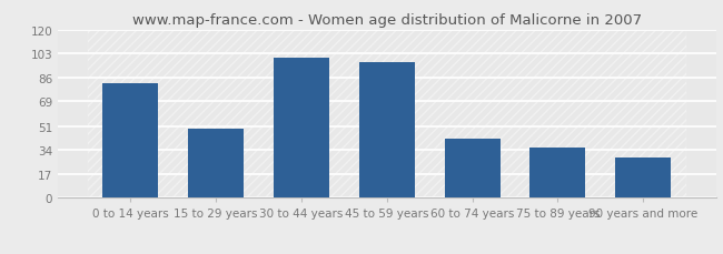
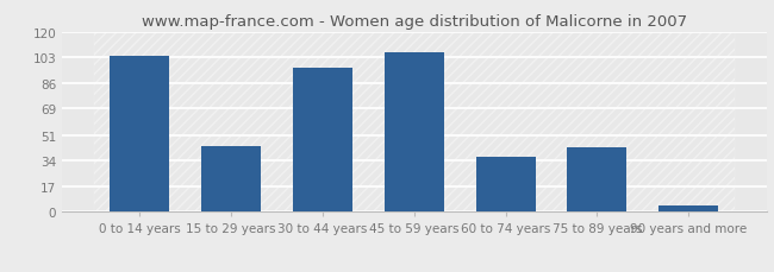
0 to 14 years: 82 -> 104
15 to 29 years: 49 -> 44
30 to 44 years: 100 -> 96
45 to 59 years: 97 -> 106
60 to 74 years: 42 -> 37
75 to 89 years: 36 -> 43
90 years and more: 29 -> 4
